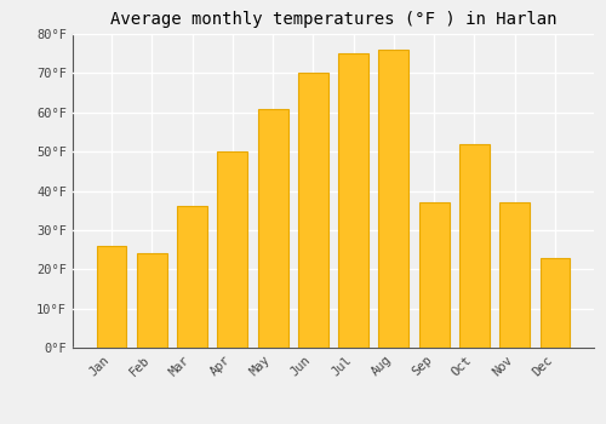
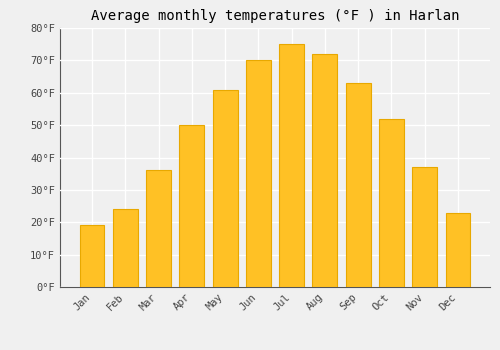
Jan: 26°F -> 19°F
Aug: 76°F -> 72°F
Sep: 37°F -> 63°F
